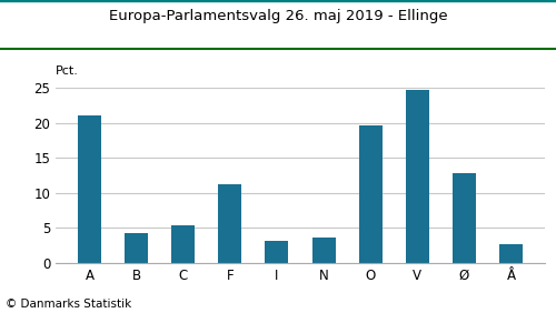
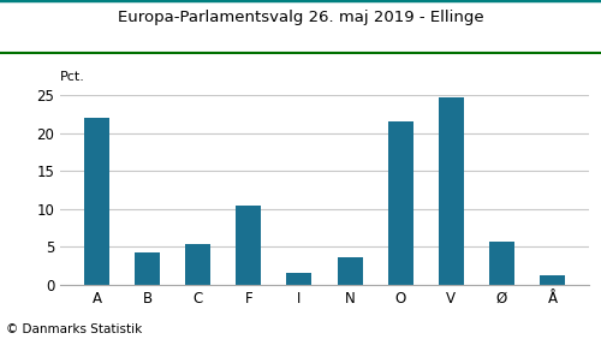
A: 21.0 -> 22.0
F: 11.2 -> 10.4
I: 3.2 -> 1.6
O: 19.6 -> 21.5
Ø: 12.8 -> 5.7
Å: 2.6 -> 1.2
